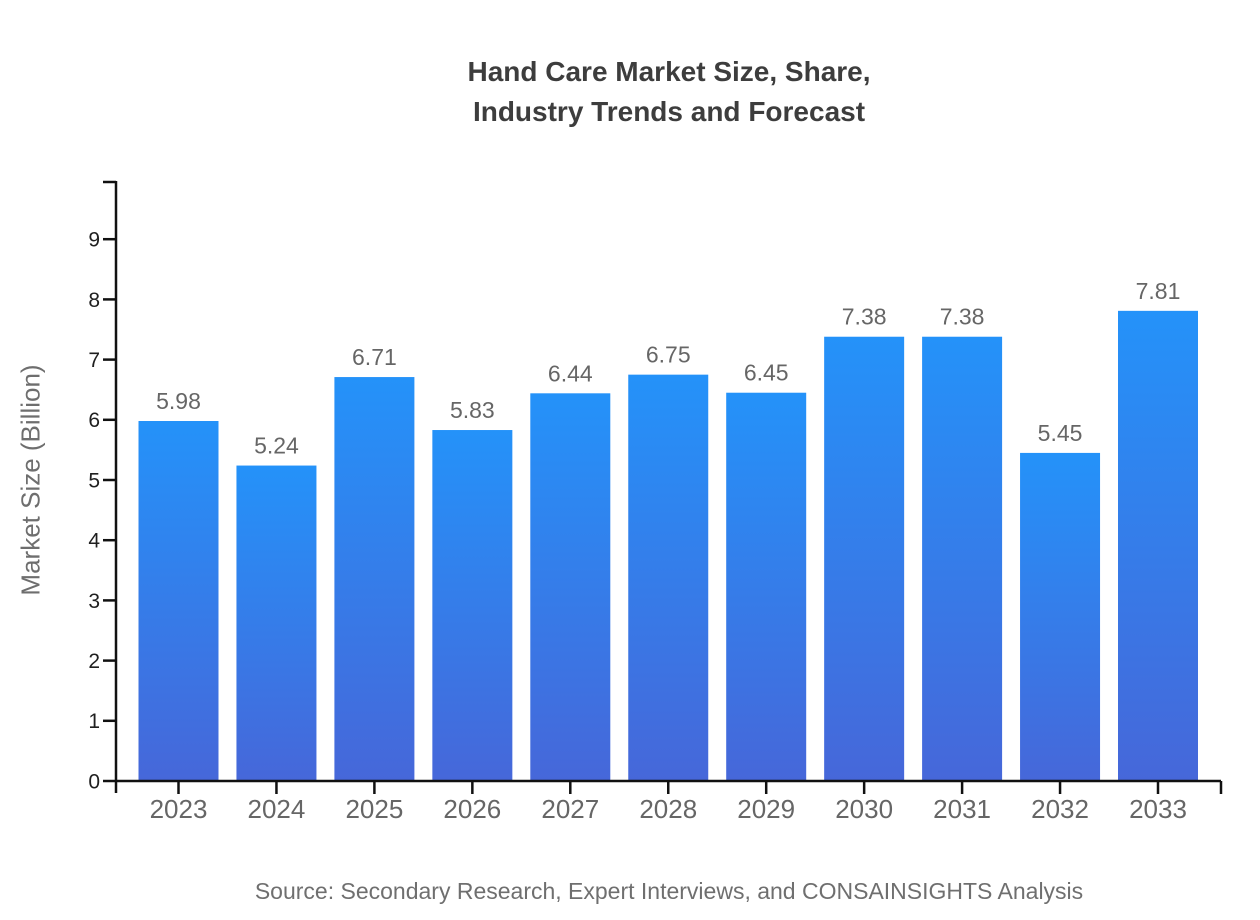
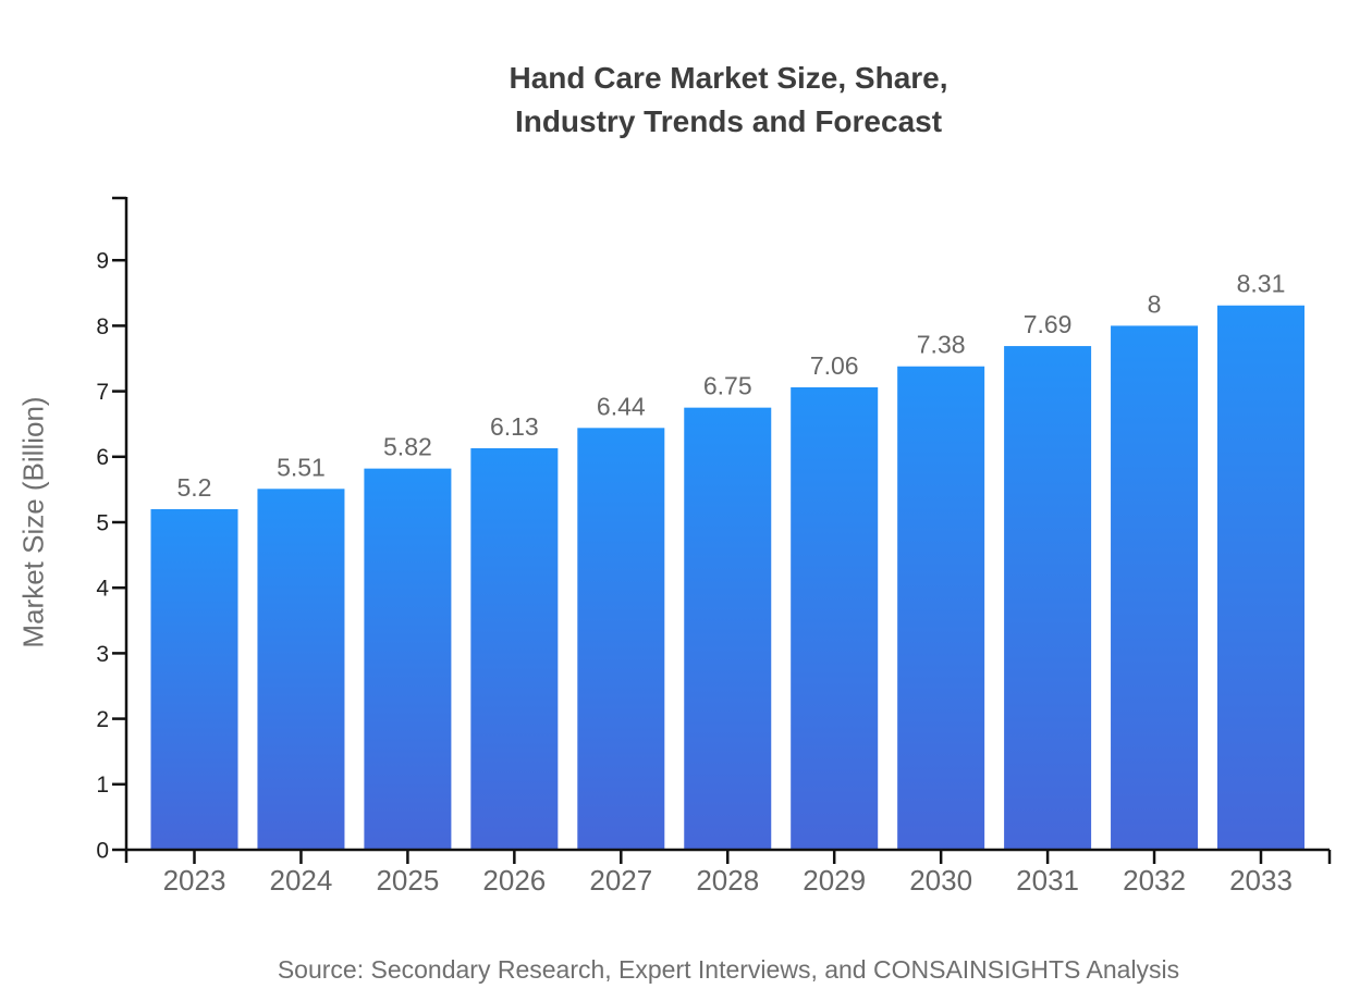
2023: 5.98 -> 5.2
2024: 5.24 -> 5.51
2025: 6.71 -> 5.82
2026: 5.83 -> 6.13
2029: 6.45 -> 7.06
2031: 7.38 -> 7.69
2032: 5.45 -> 8
2033: 7.81 -> 8.31
